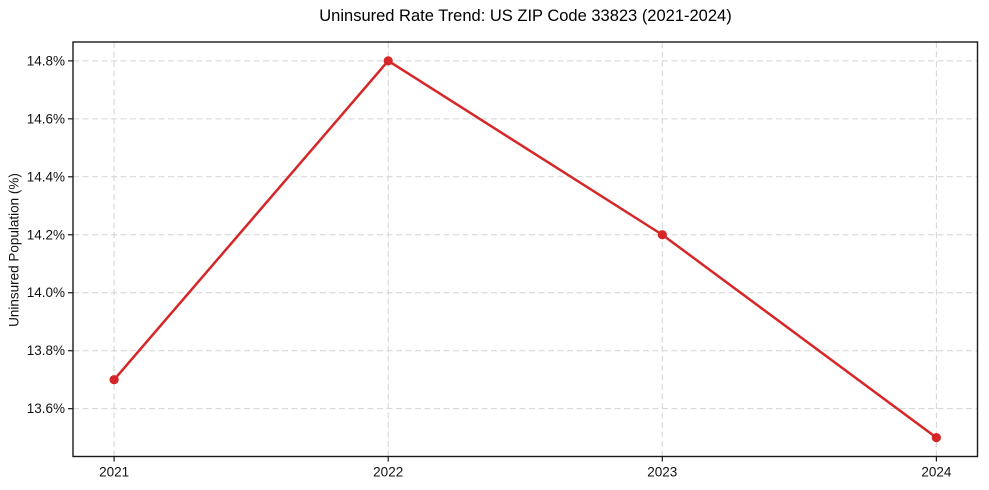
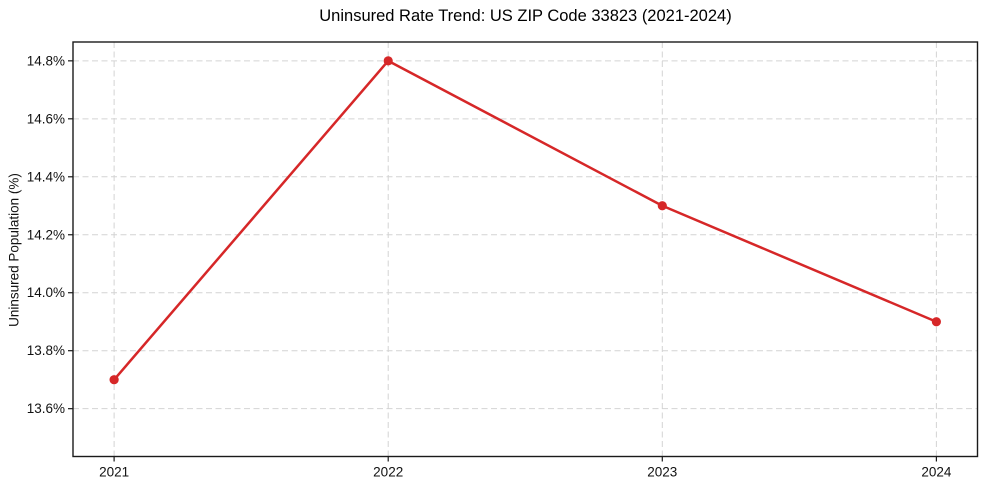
2023: 14.2% -> 14.3%
2024: 13.5% -> 13.9%
